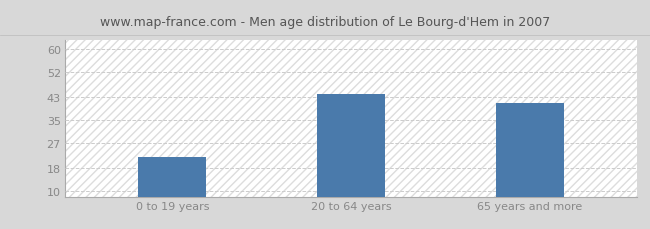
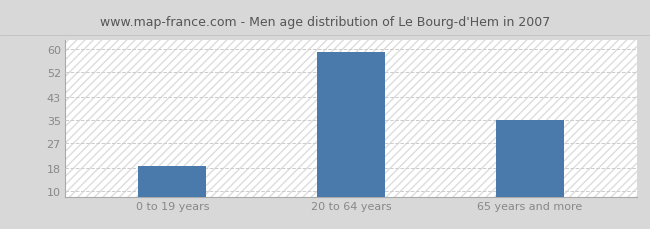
0 to 19 years: 22 -> 19
20 to 64 years: 44 -> 59
65 years and more: 41 -> 35
